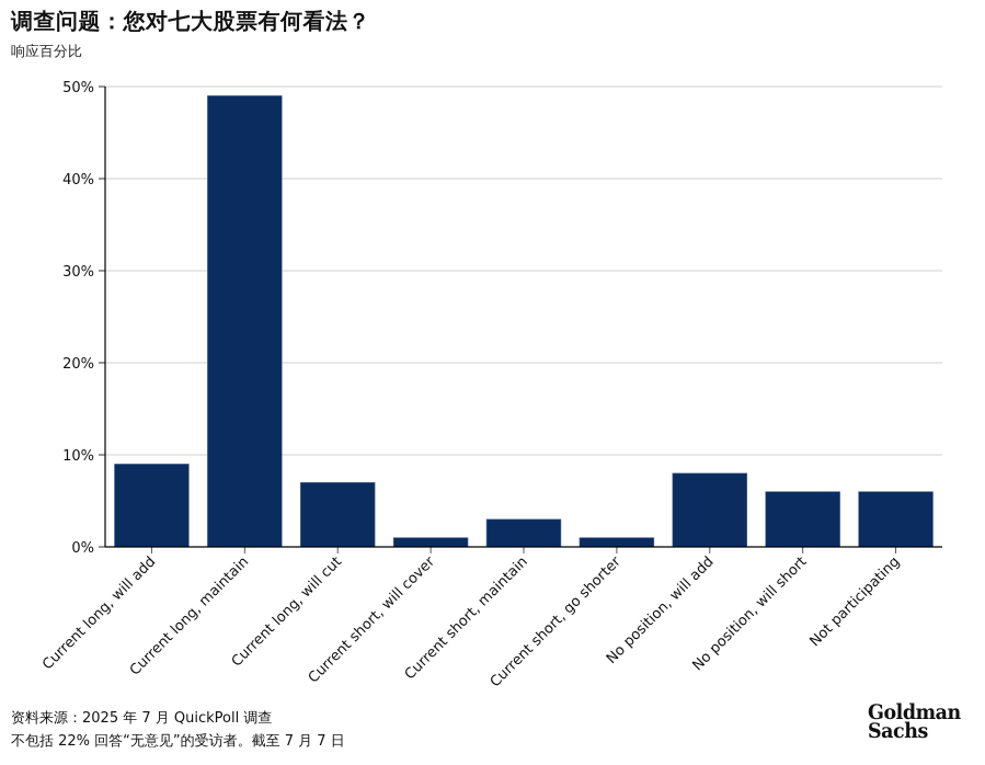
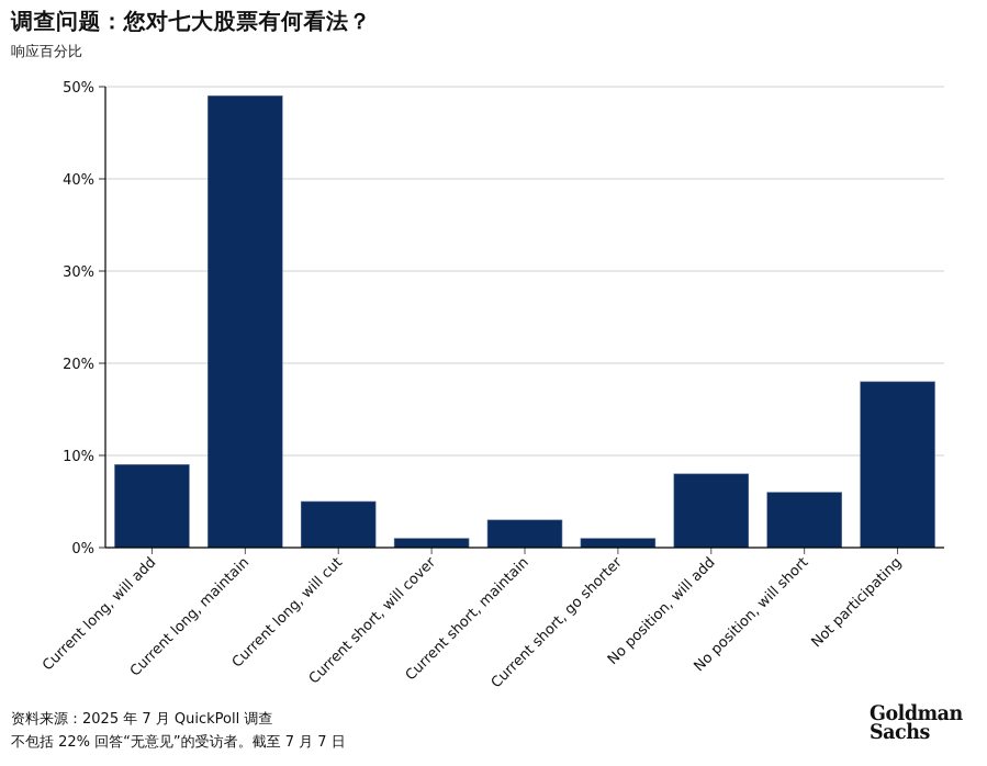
Current long, will cut: 7% -> 5%
Not participating: 6% -> 18%
